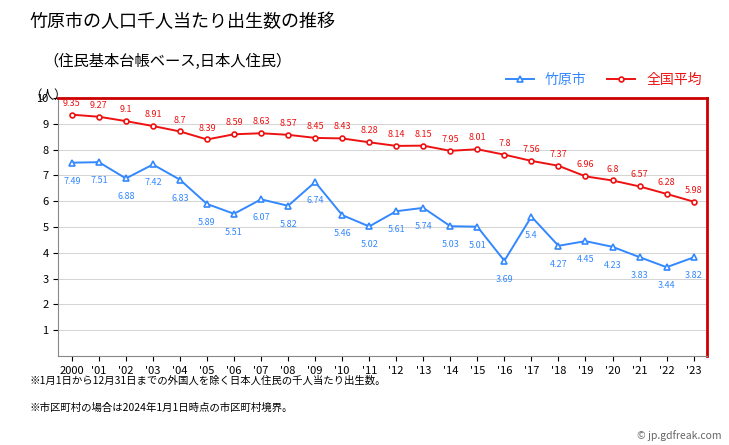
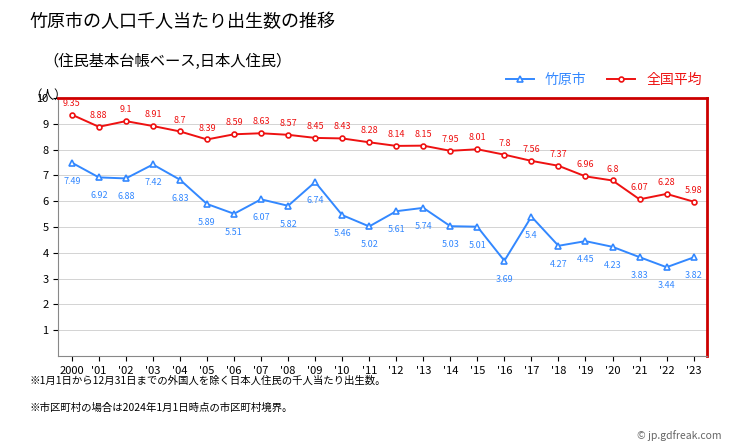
竹原市/'01: 7.51 -> 6.92
全国平均/'01: 9.27 -> 8.88
全国平均/'21: 6.57 -> 6.07
